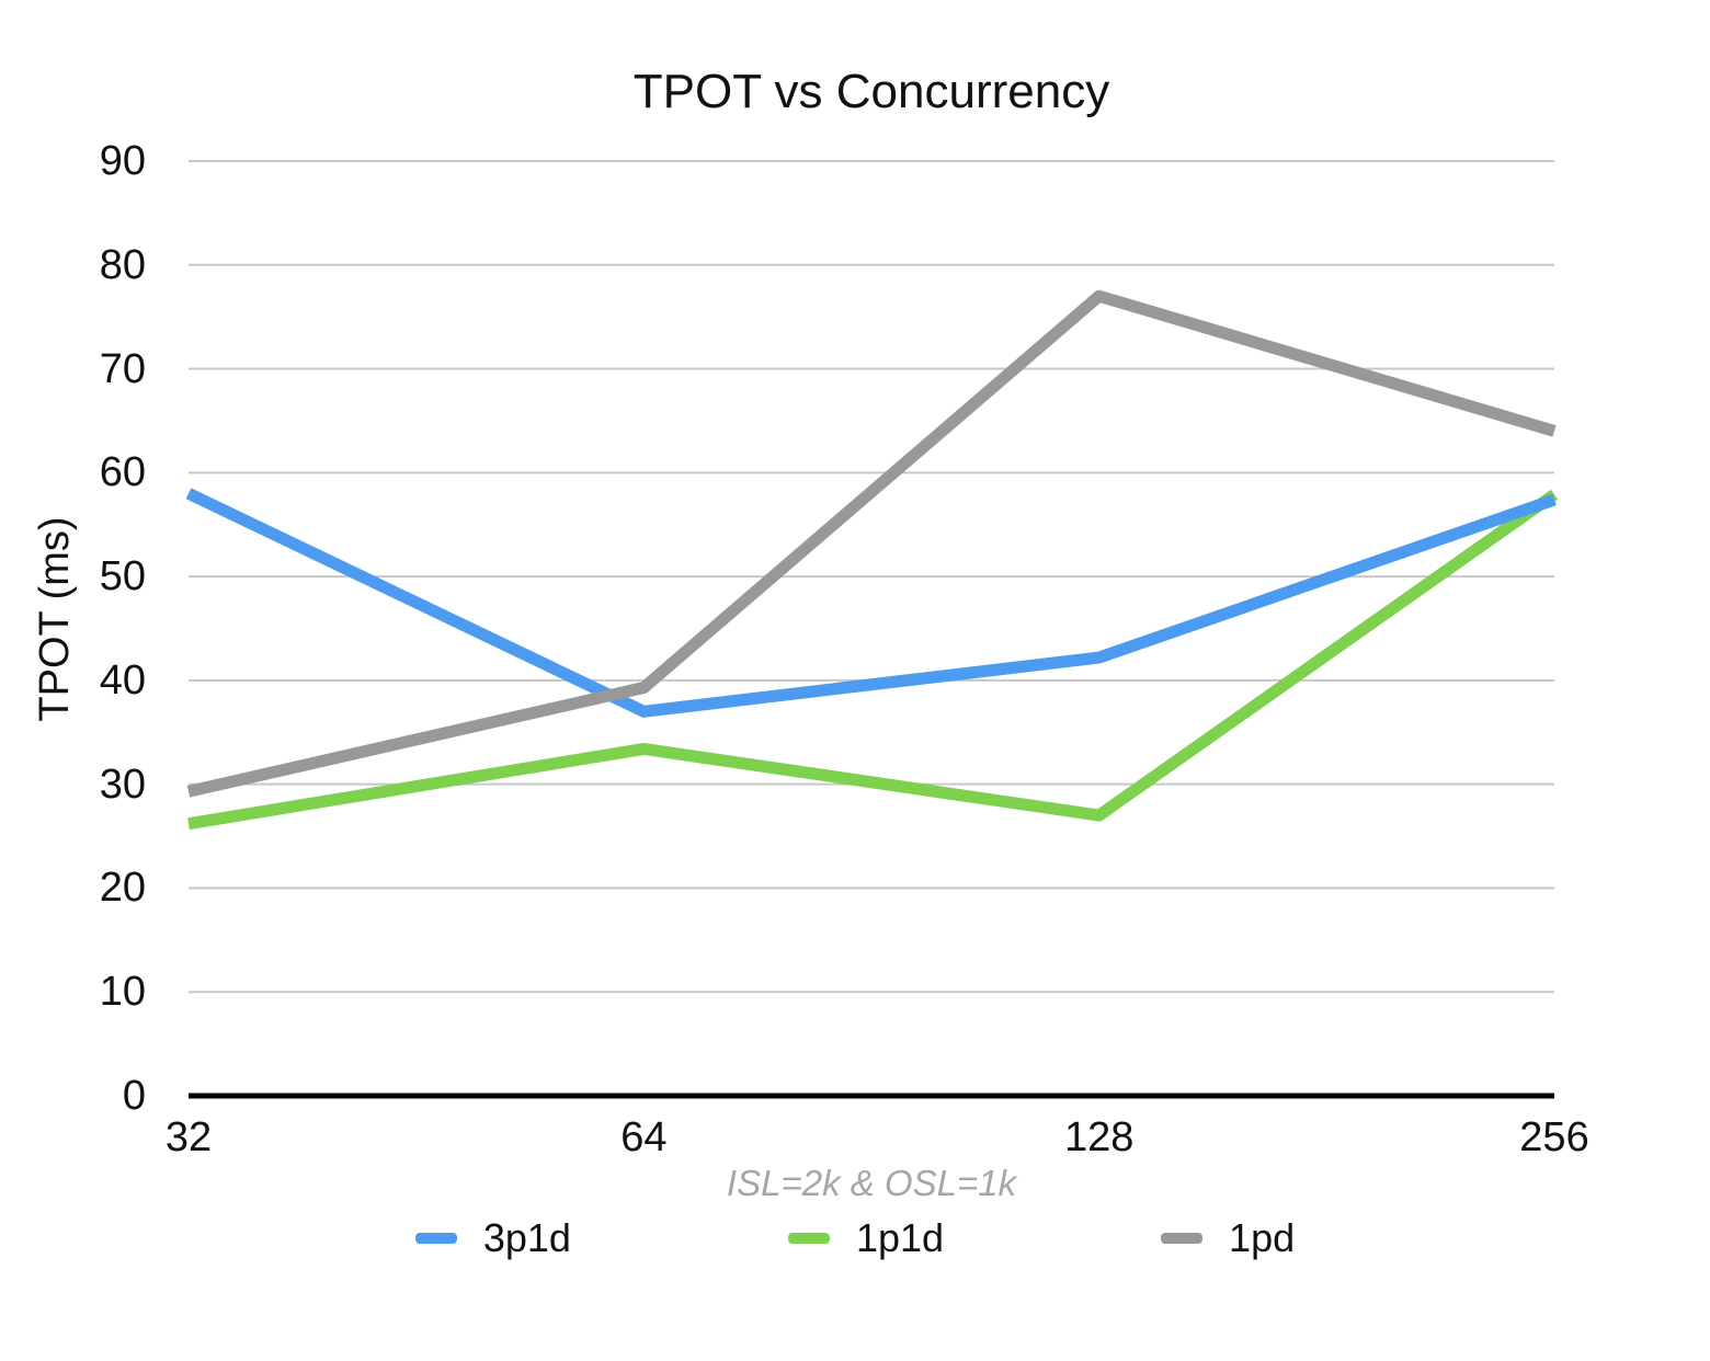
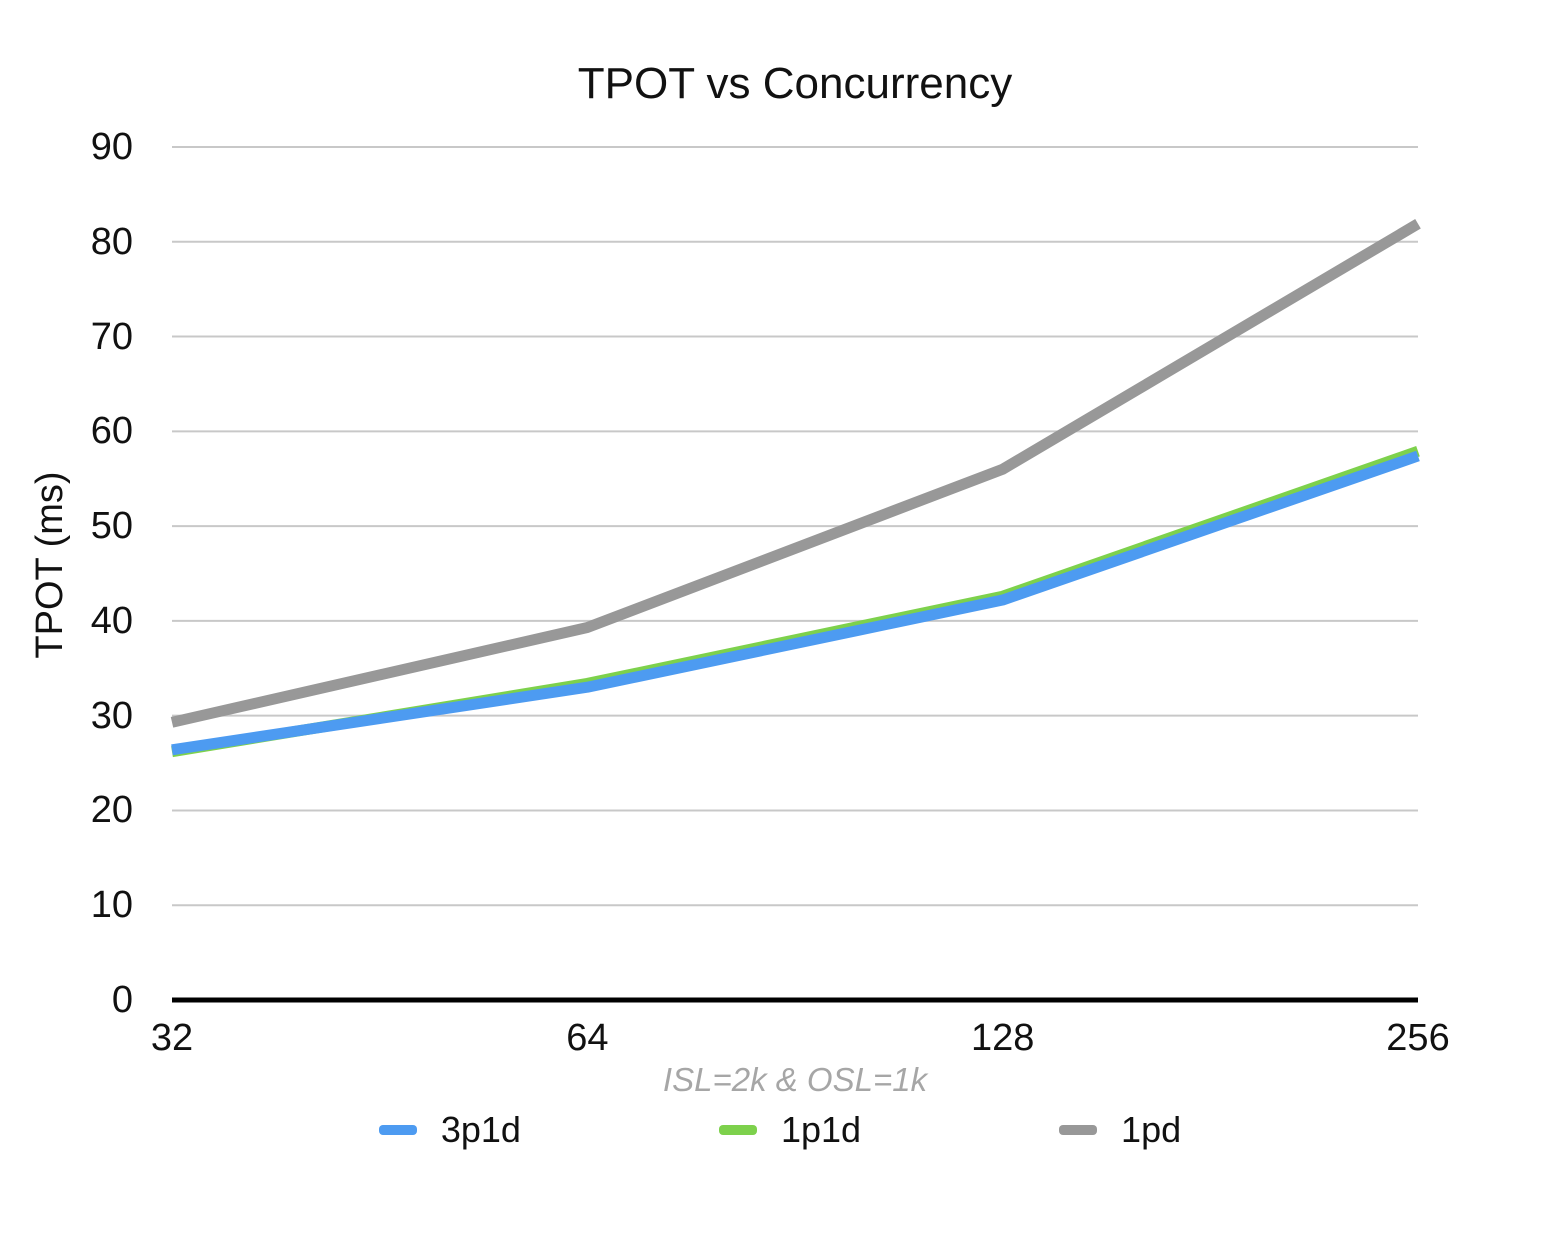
3p1d/32: 58 -> 26
3p1d/64: 37 -> 33
1p1d/128: 27 -> 43
1pd/128: 77 -> 56
1pd/256: 64 -> 82
